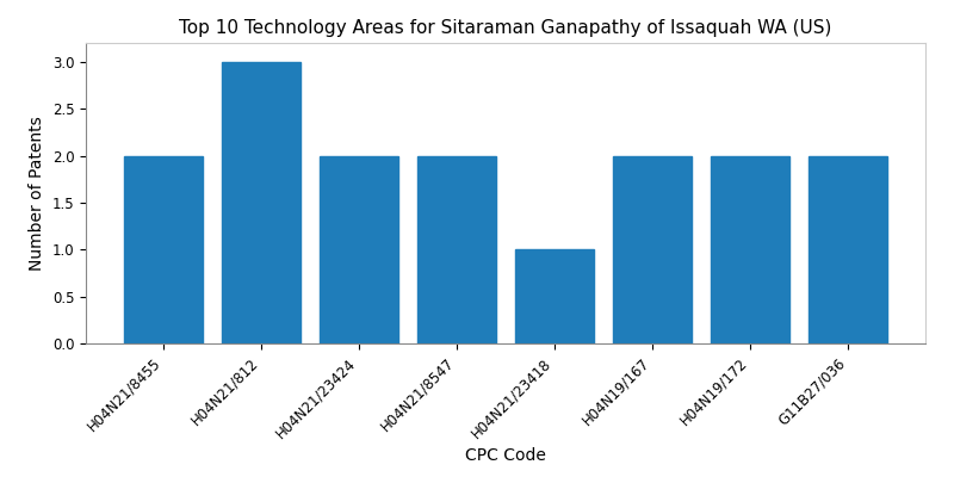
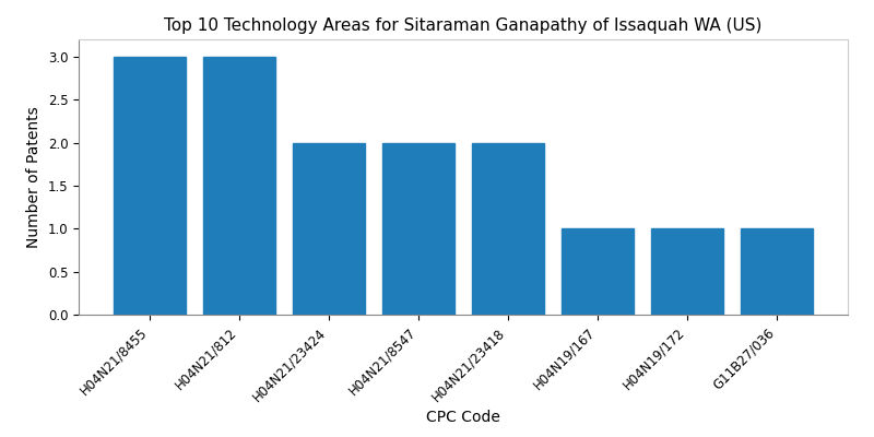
H04N21/8455: 2 -> 3
H04N21/23418: 1 -> 2
H04N19/167: 2 -> 1
H04N19/172: 2 -> 1
G11B27/036: 2 -> 1
